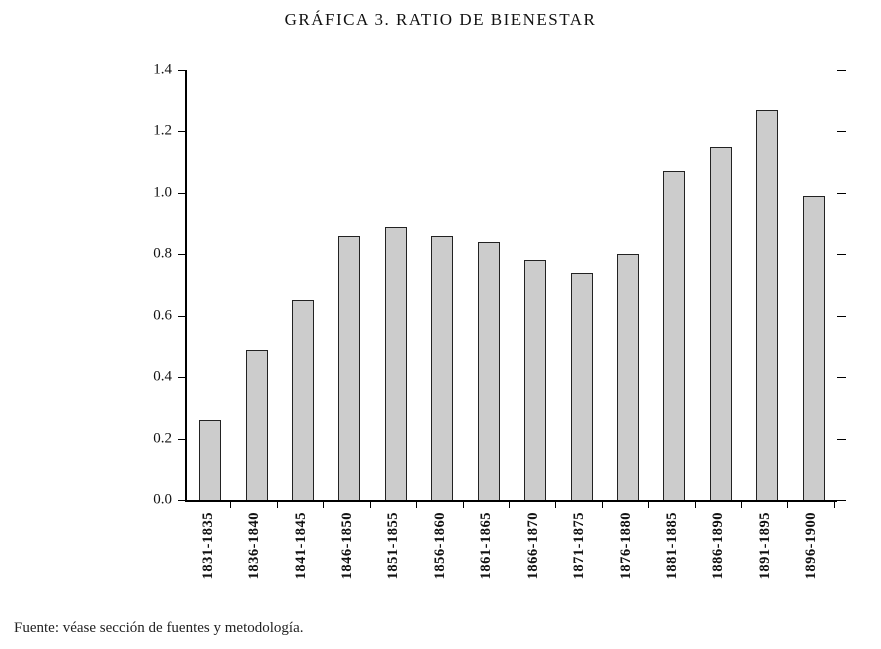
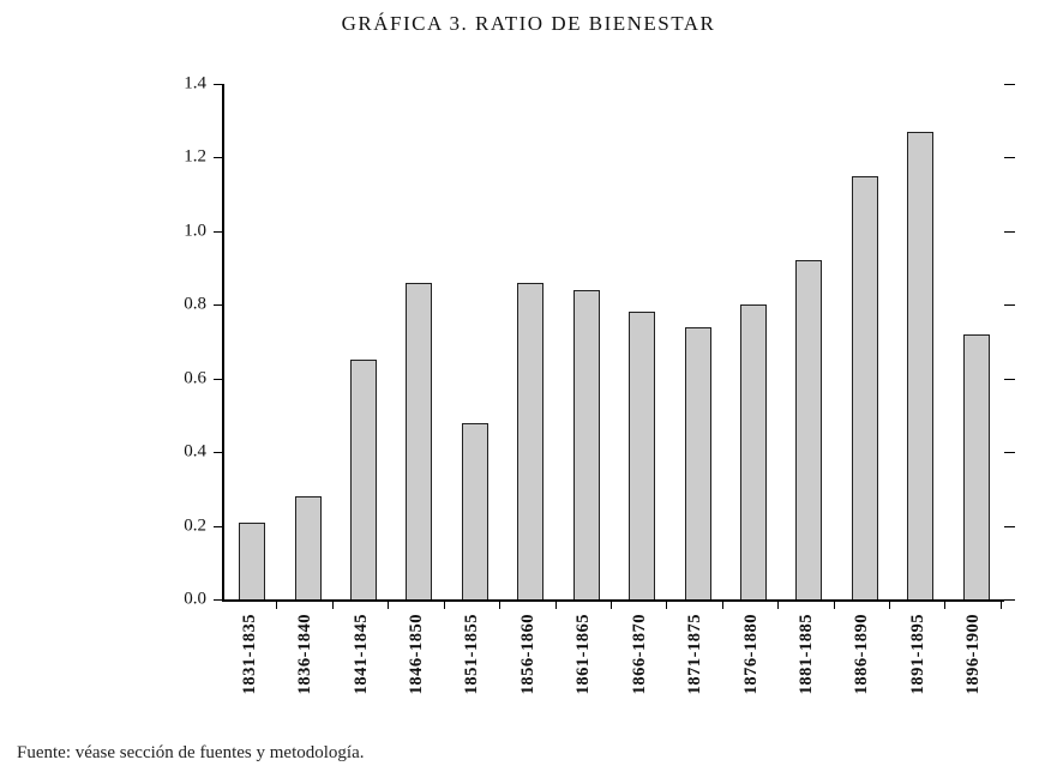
1831-1835: 0.26 -> 0.21
1836-1840: 0.49 -> 0.28
1851-1855: 0.89 -> 0.48
1881-1885: 1.07 -> 0.92
1896-1900: 0.99 -> 0.72
